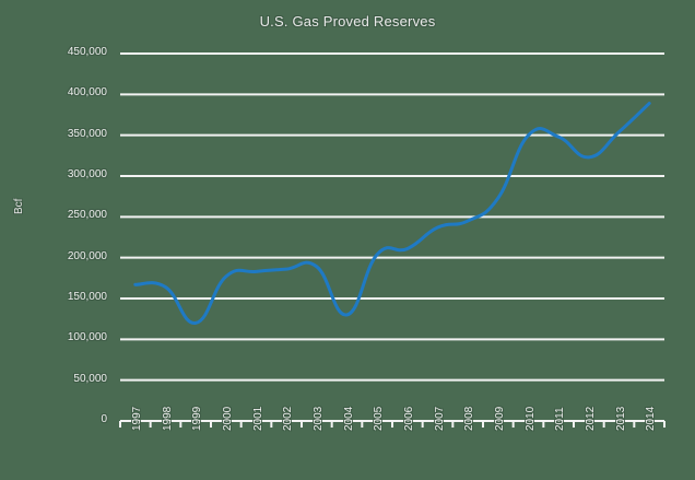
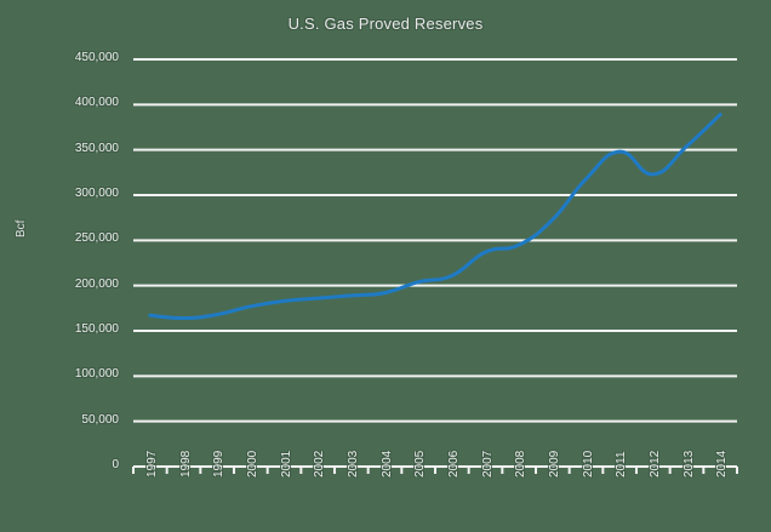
1999: 120000 -> 170000
2004: 130000 -> 190000
2010: 350000 -> 320000
